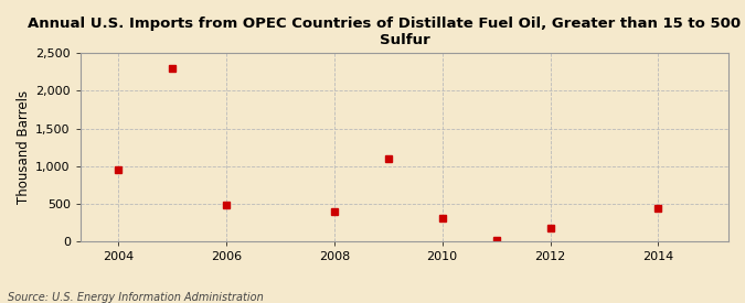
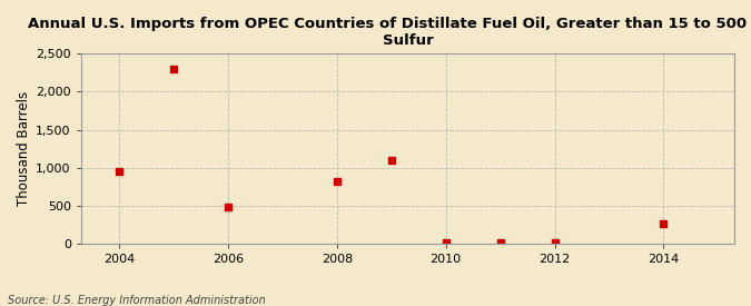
2008: 400 -> 820
2010: 300 -> 20
2012: 180 -> 20
2014: 440 -> 260
